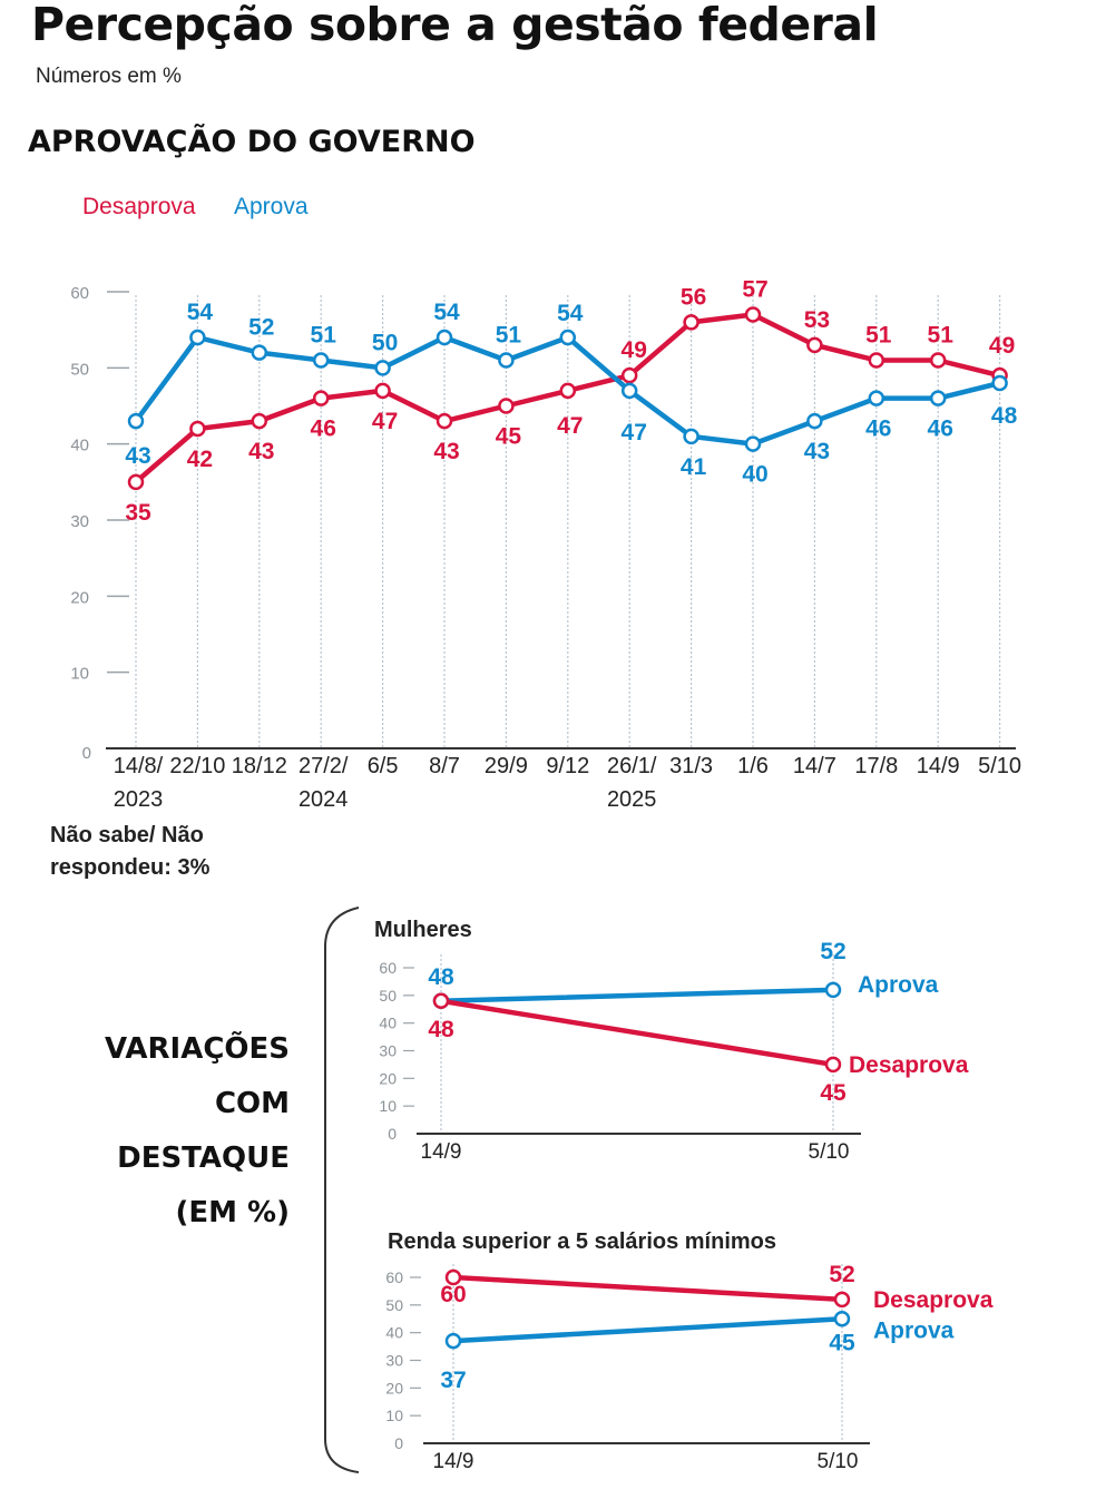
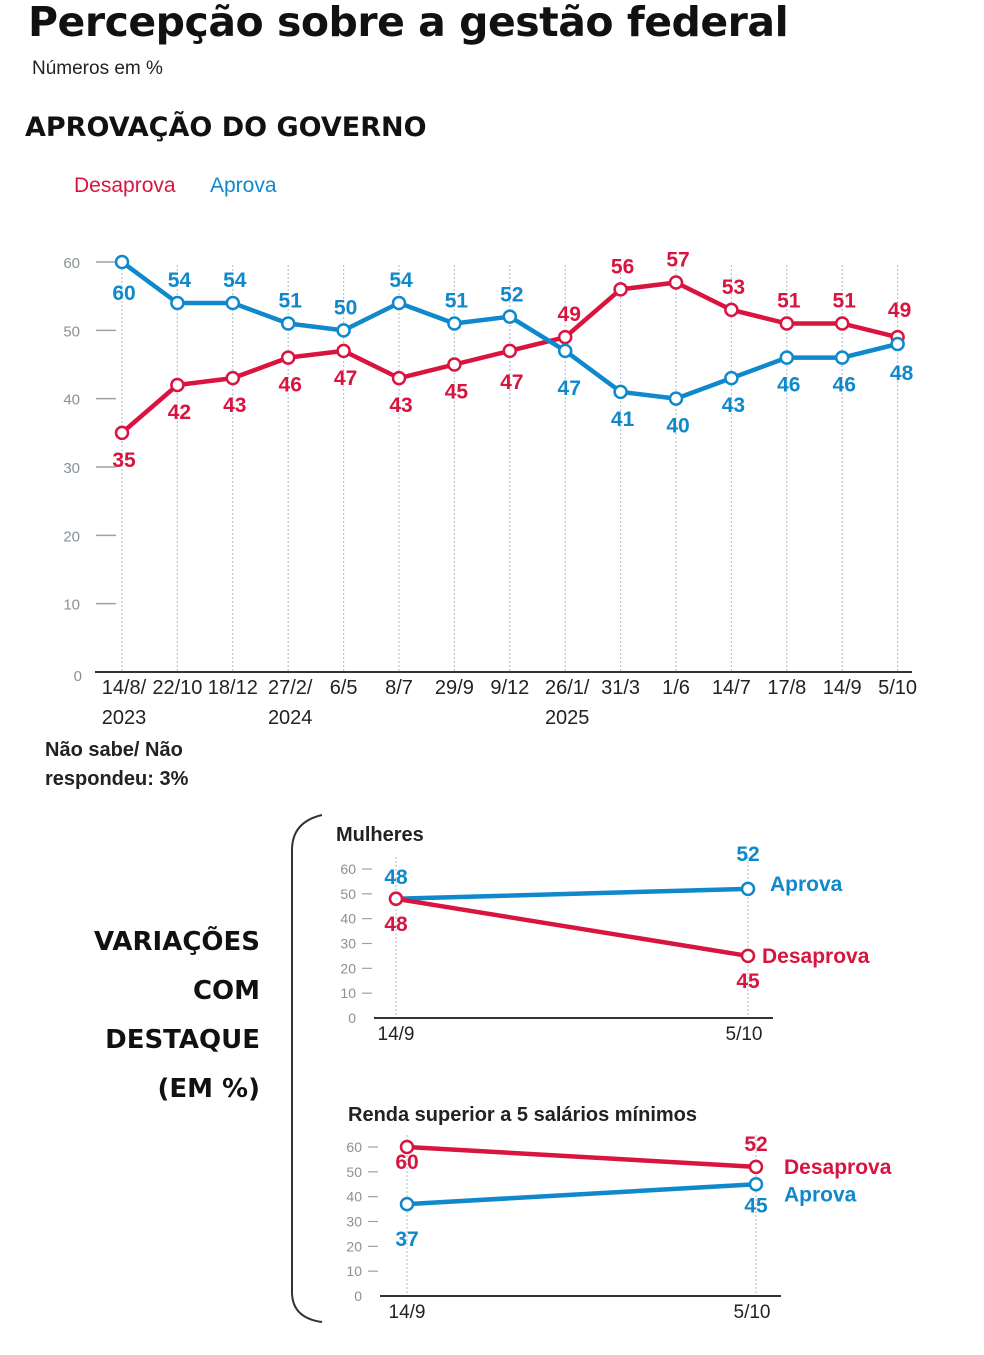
APROVAÇÃO DO GOVERNO/Aprova/14/8/ 2023: 43 -> 60
APROVAÇÃO DO GOVERNO/Aprova/18/12: 52 -> 54
APROVAÇÃO DO GOVERNO/Aprova/9/12: 54 -> 52
